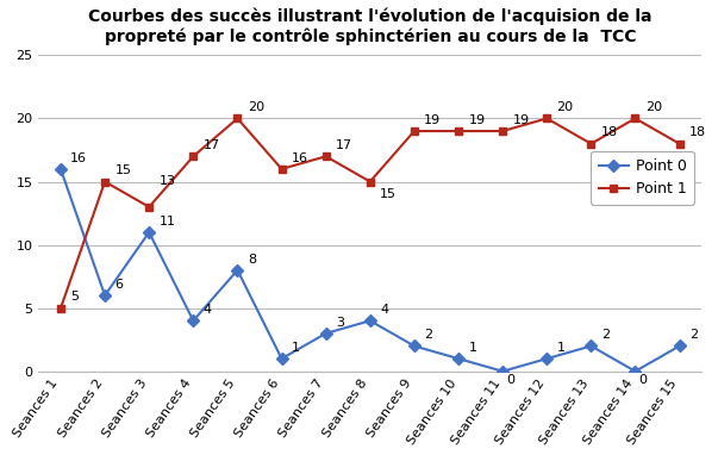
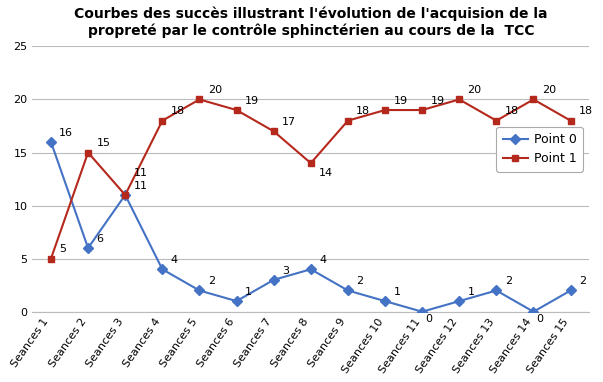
Point 1/Seances 3: 13 -> 11
Point 1/Seances 4: 17 -> 18
Point 0/Seances 5: 8 -> 2
Point 1/Seances 6: 16 -> 19
Point 1/Seances 8: 15 -> 14
Point 1/Seances 9: 19 -> 18
